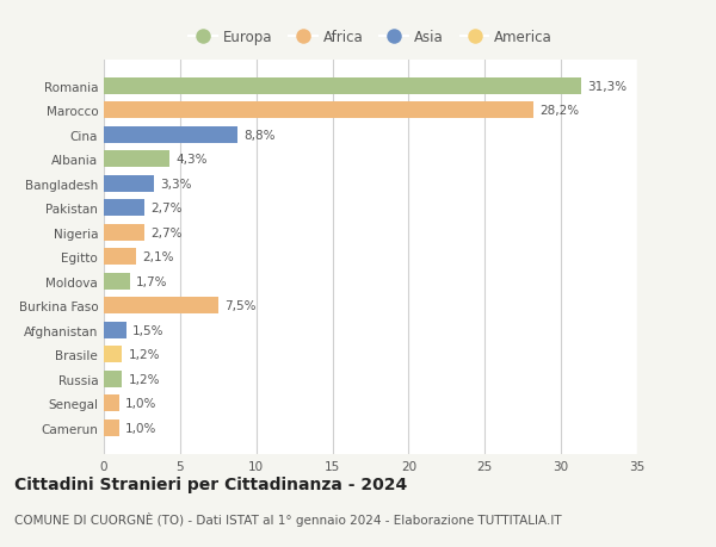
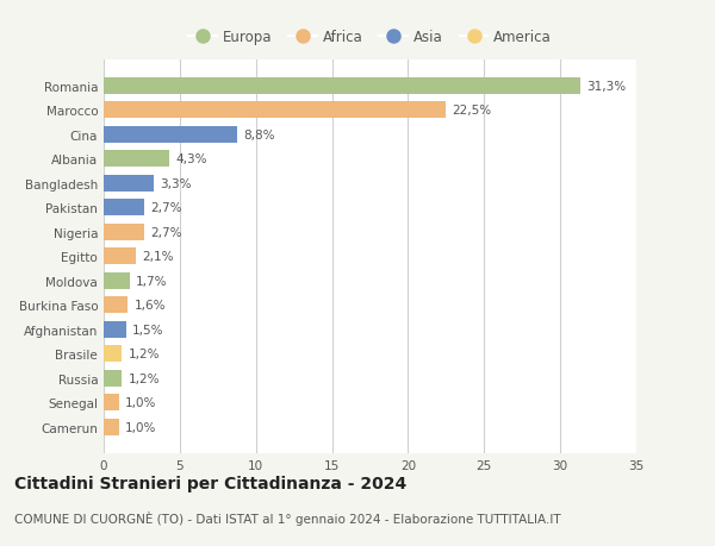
Marocco: 28,2% -> 22,5%
Burkina Faso: 7,5% -> 1,6%
